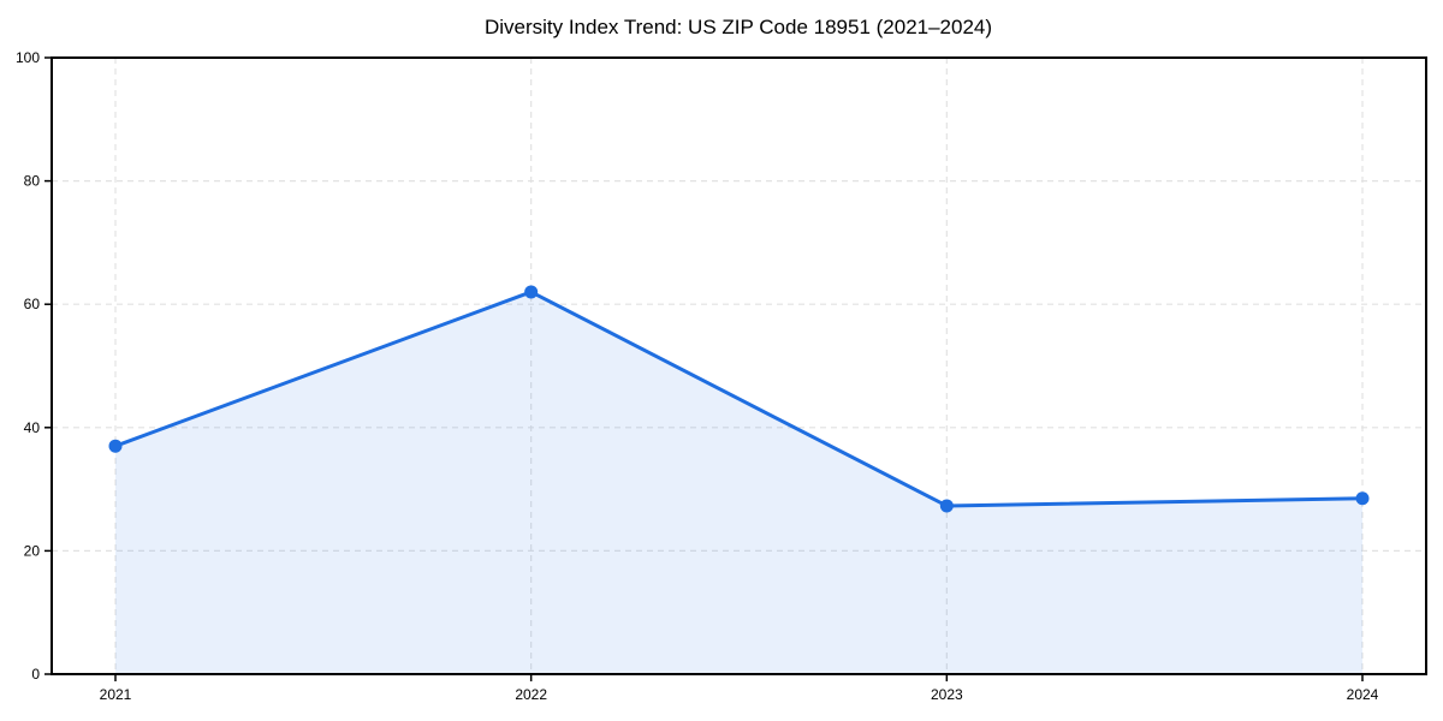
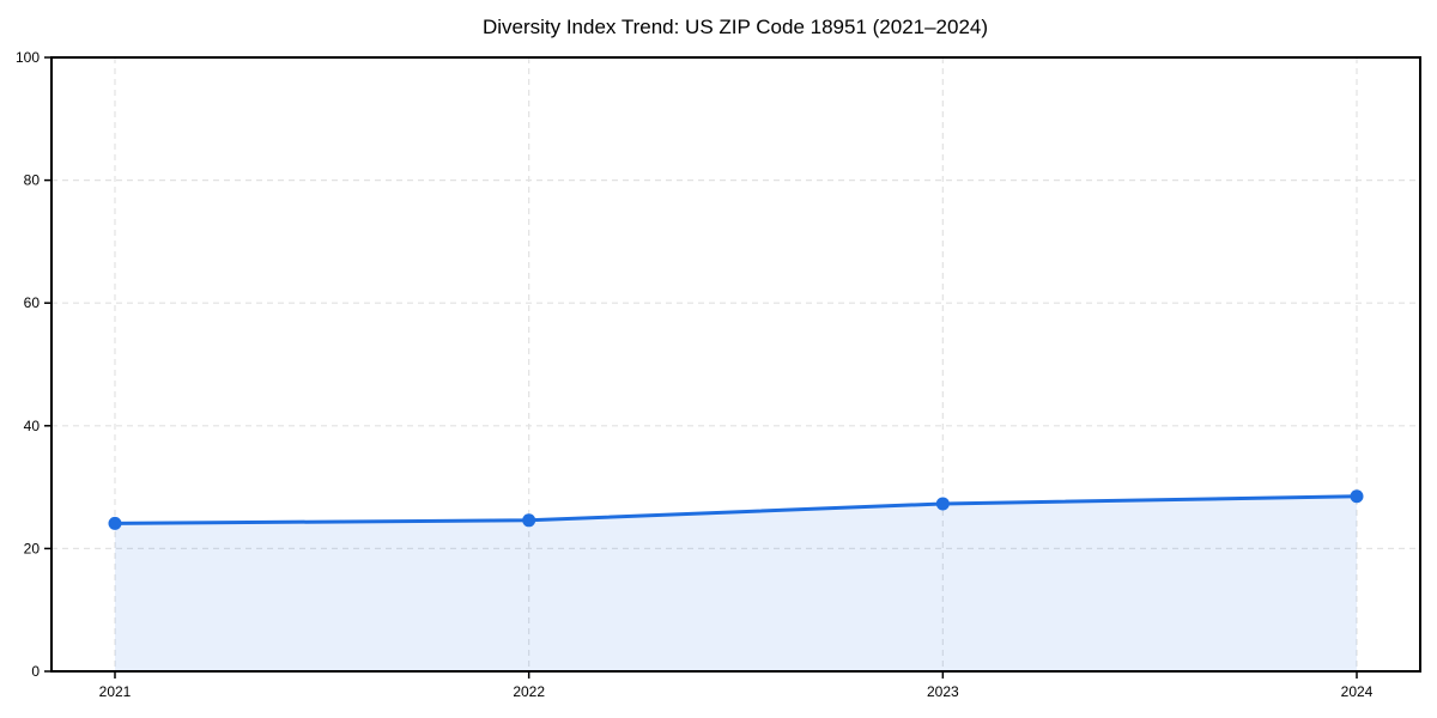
2021: 37 -> 24
2022: 62 -> 25
